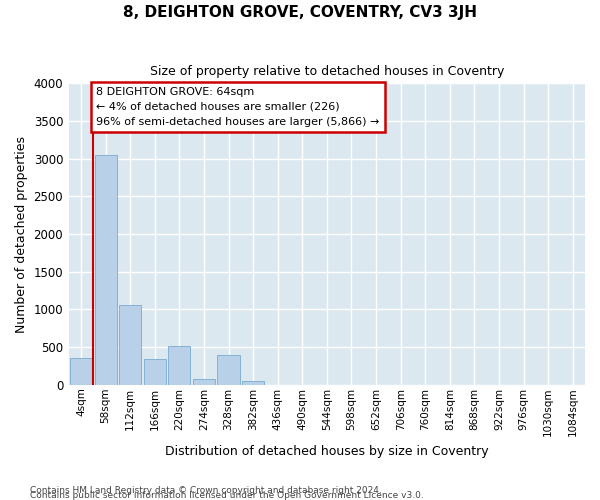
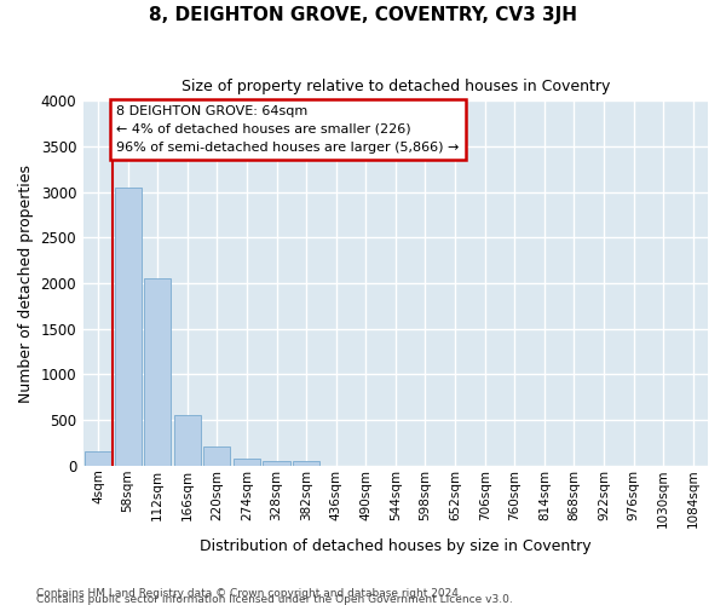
4sqm: 360 -> 160
112sqm: 1060 -> 2060
166sqm: 340 -> 550
220sqm: 520 -> 210
328sqm: 400 -> 50
